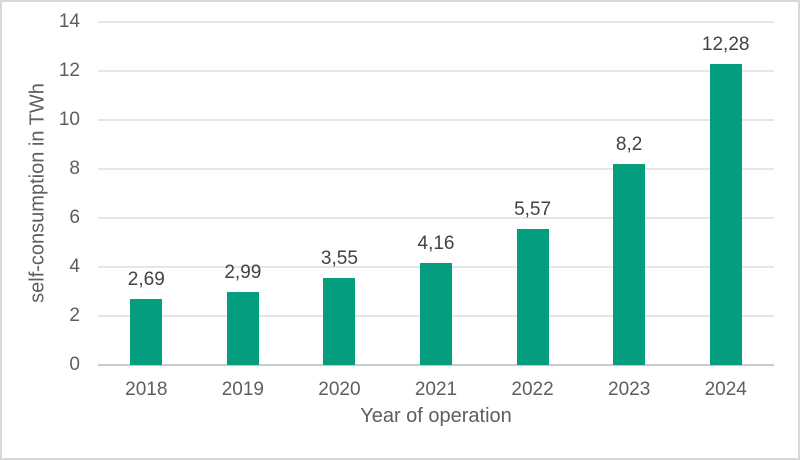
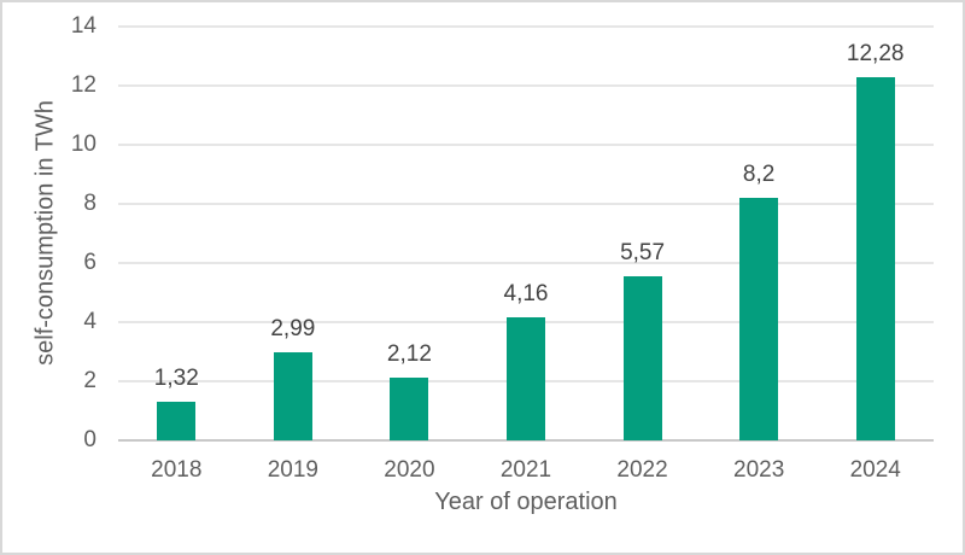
2018: 2,69 -> 1,32
2020: 3,55 -> 2,12
